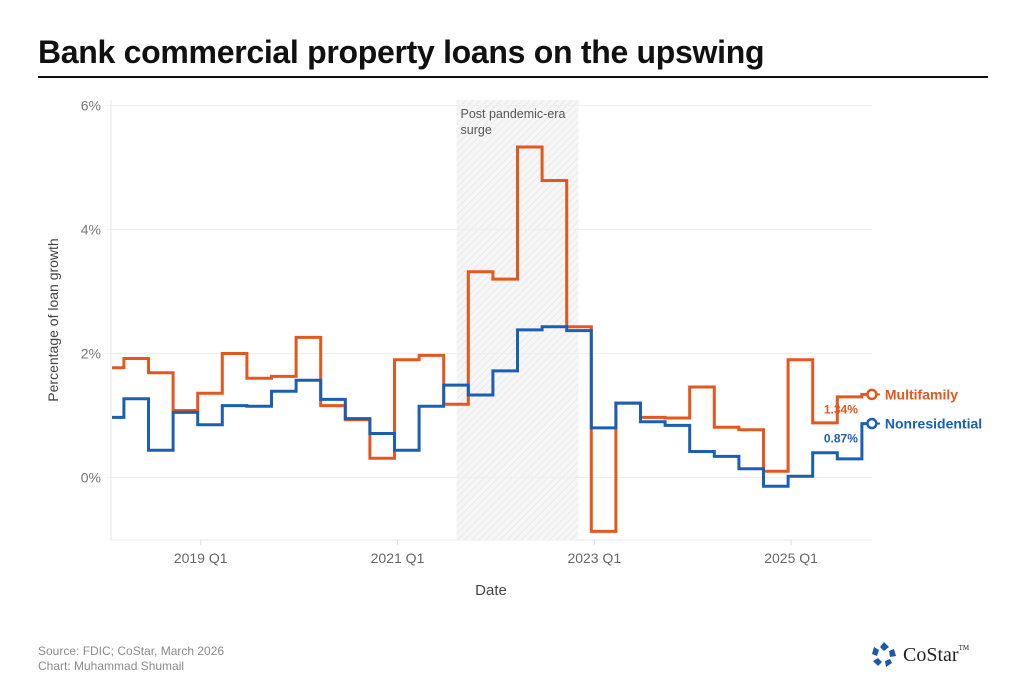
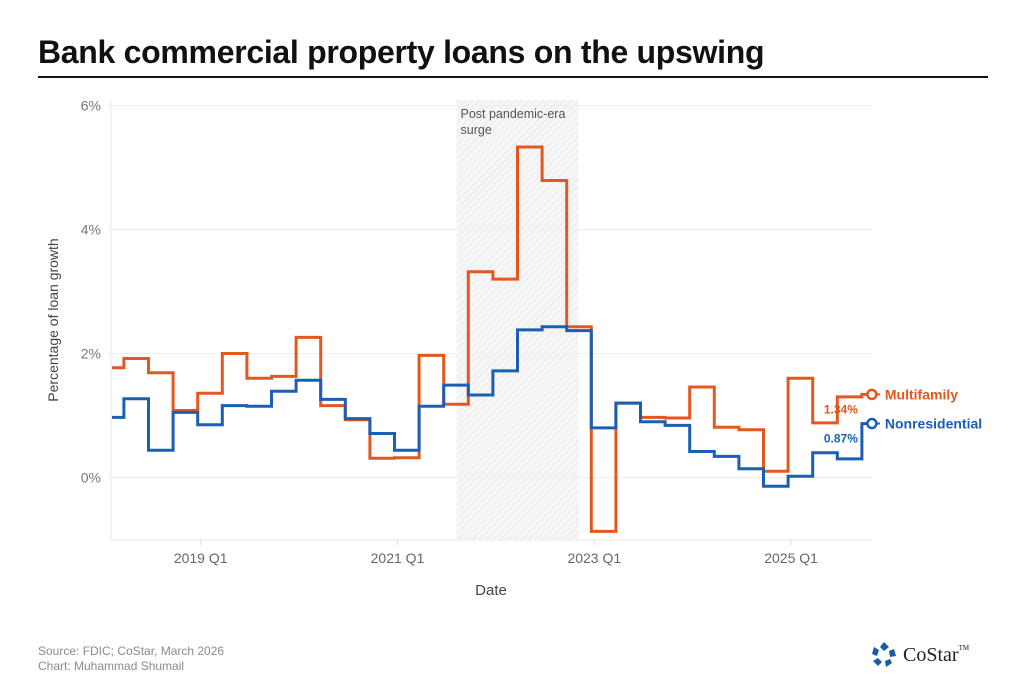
Multifamily/2021 Q1: 1.9% -> 0.3%
Multifamily/2025 Q1: 1.9% -> 1.6%
